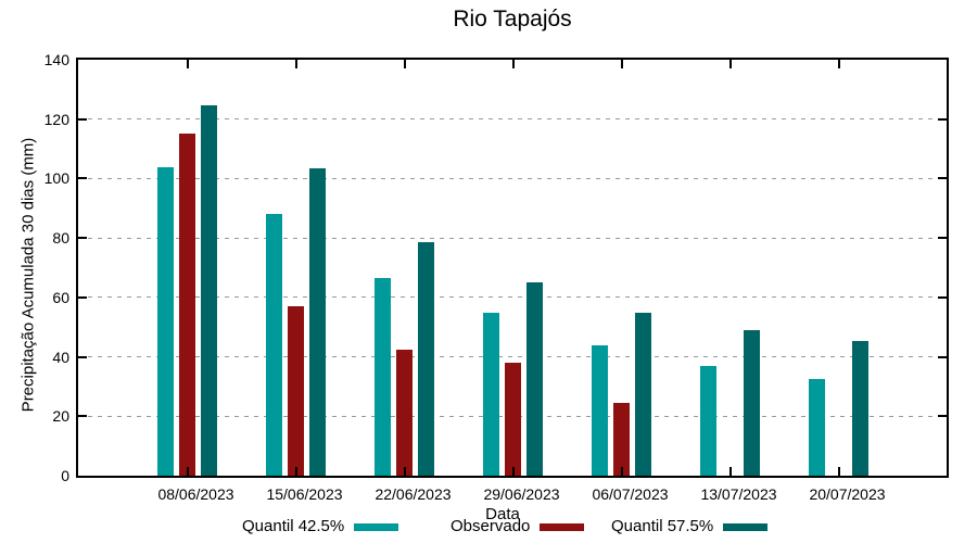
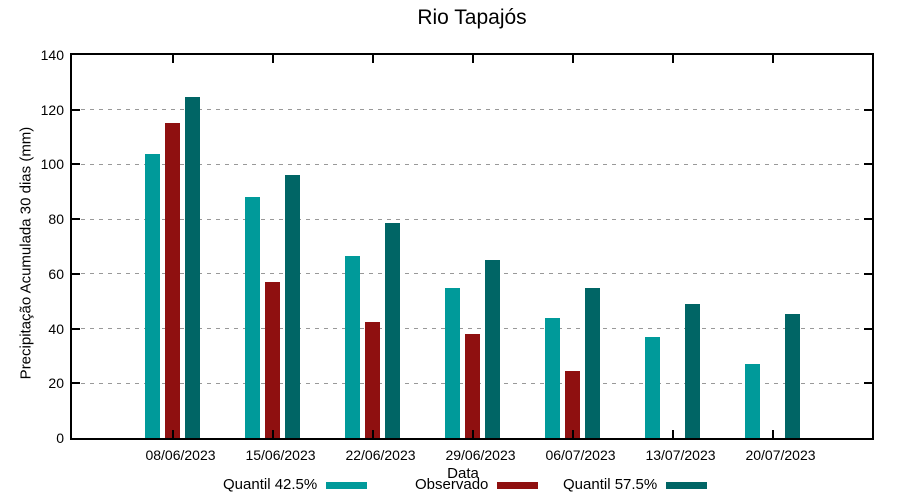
Quantil 57.5%/15/06/2023: 104 -> 96
Quantil 42.5%/20/07/2023: 32 -> 27
